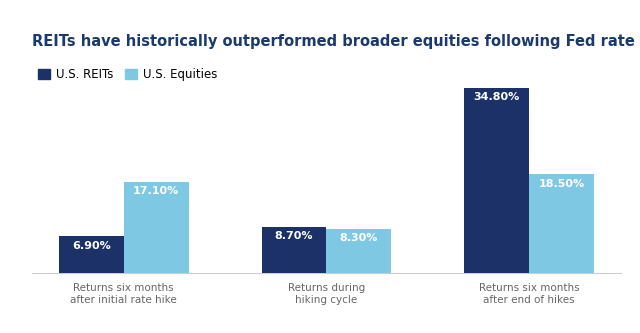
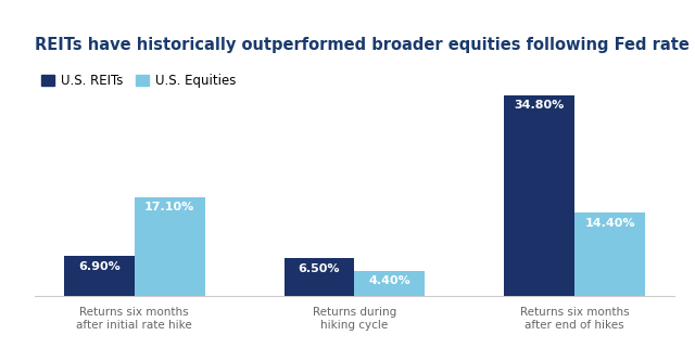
U.S. REITs/Returns during hiking cycle: 8.70% -> 6.50%
U.S. Equities/Returns during hiking cycle: 8.30% -> 4.40%
U.S. Equities/Returns six months after end of hikes: 18.50% -> 14.40%
